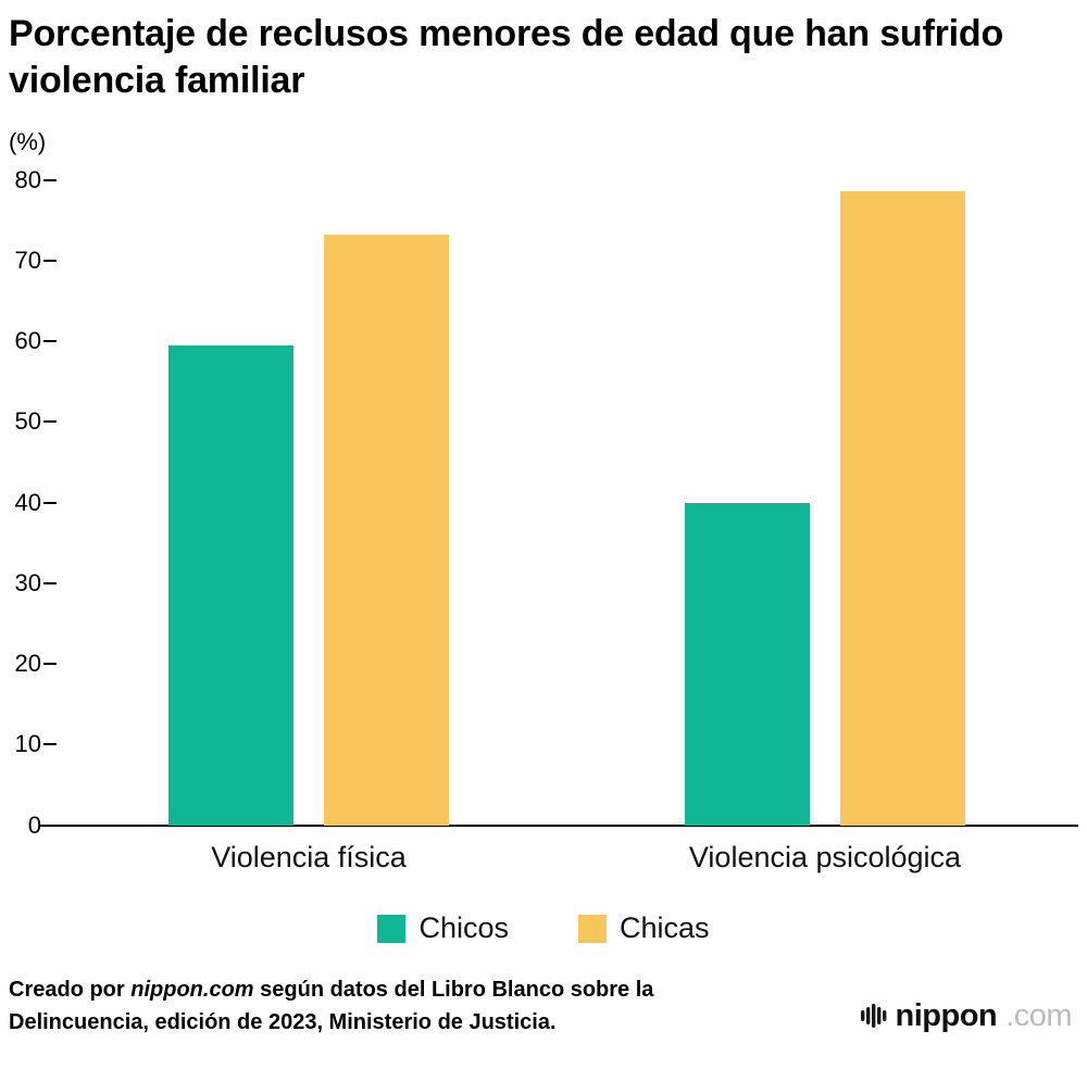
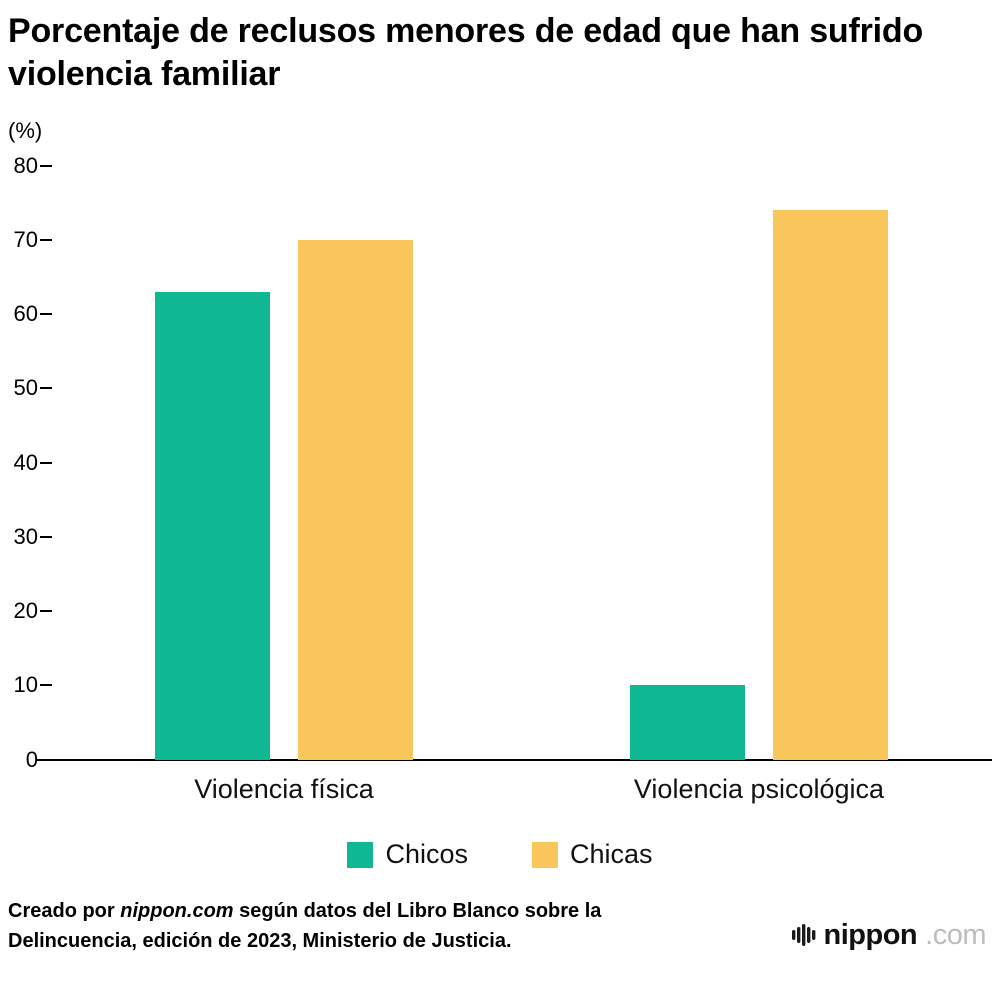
Chicos/Violencia física: 60 -> 63
Chicas/Violencia física: 73 -> 70
Chicos/Violencia psicológica: 40 -> 10
Chicas/Violencia psicológica: 79 -> 74
